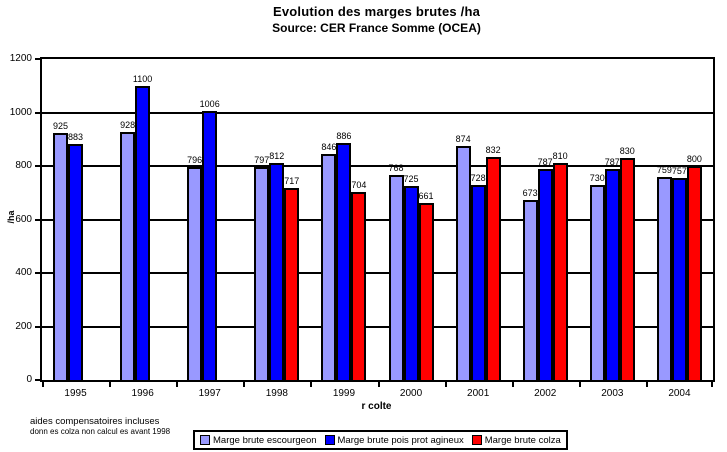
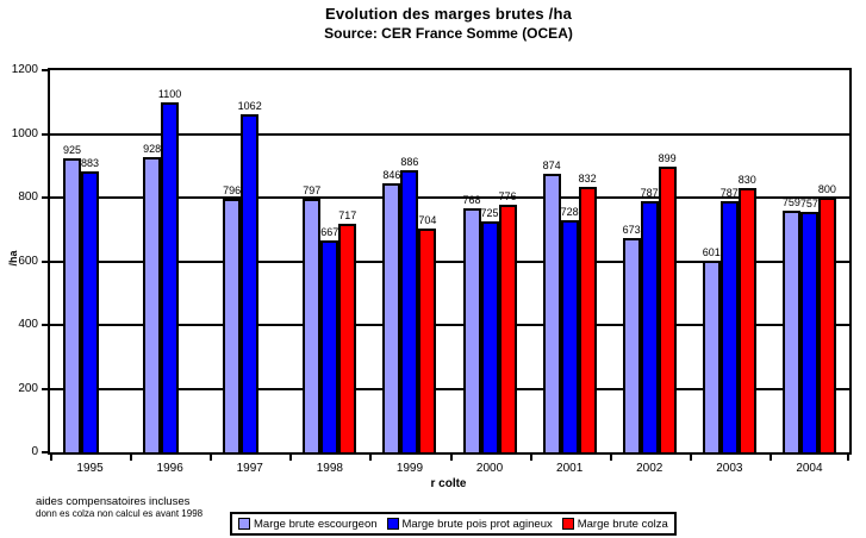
Marge brute pois prot agineux/1997: 1006 -> 1062
Marge brute pois prot agineux/1998: 812 -> 667
Marge brute colza/2000: 661 -> 776
Marge brute colza/2002: 810 -> 899
Marge brute escourgeon/2003: 730 -> 601
